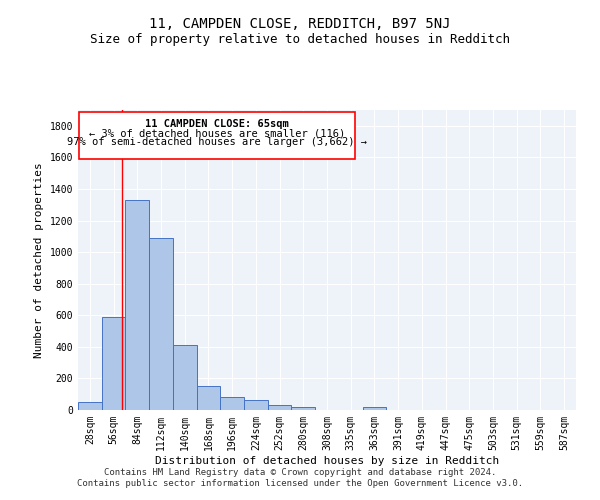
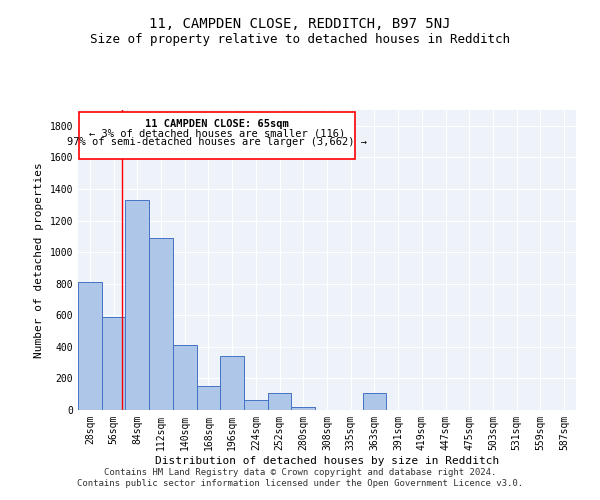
28sqm: 50 -> 810
196sqm: 80 -> 340
252sqm: 30 -> 110
363sqm: 20 -> 110
